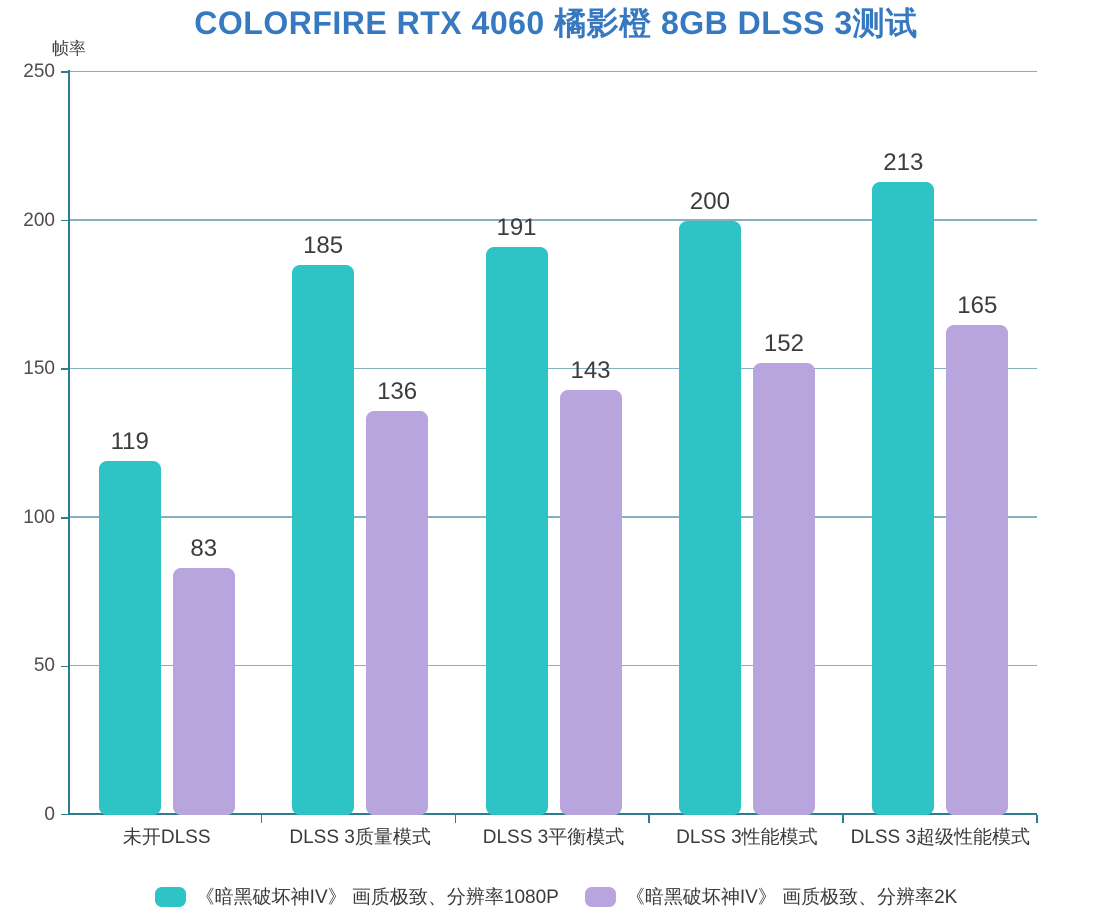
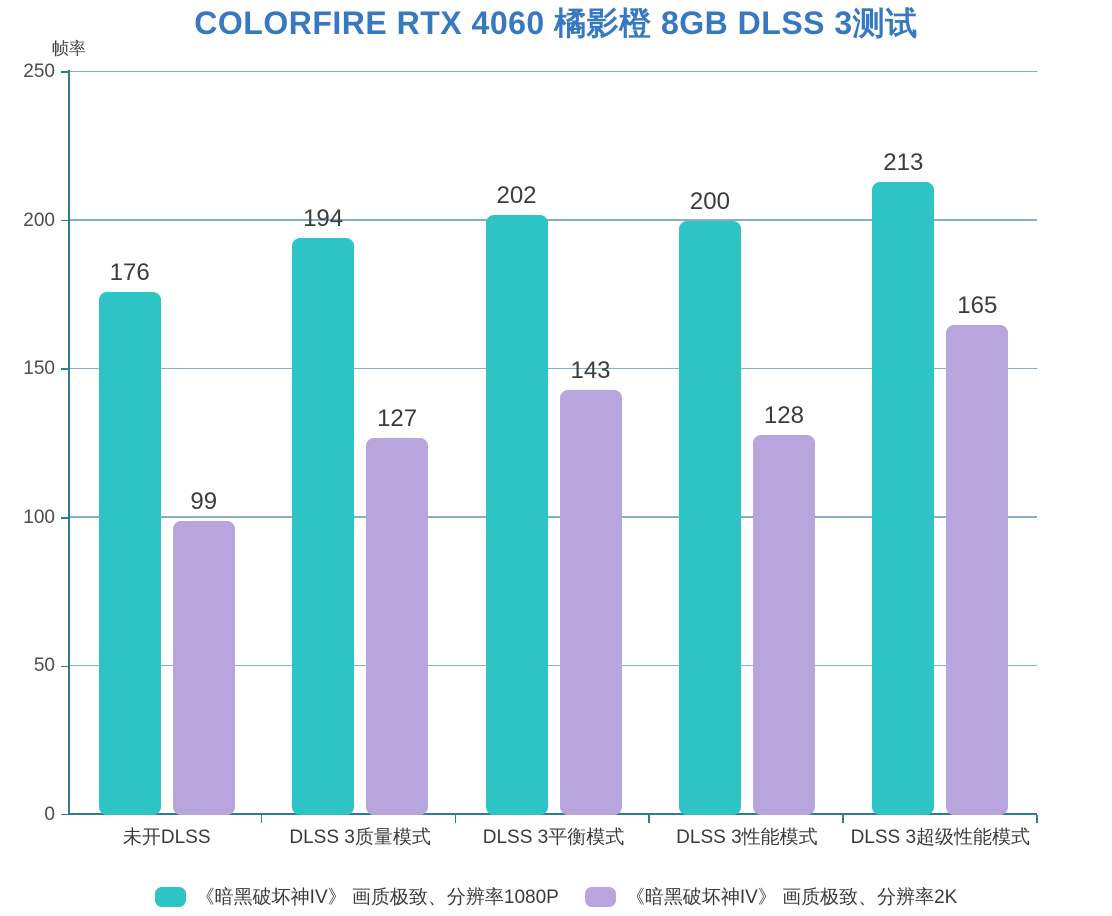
《暗黑破坏神IV》 画质极致、分辨率1080P/未开DLSS: 119 -> 176
《暗黑破坏神IV》 画质极致、分辨率2K/未开DLSS: 83 -> 99
《暗黑破坏神IV》 画质极致、分辨率1080P/DLSS 3质量模式: 185 -> 194
《暗黑破坏神IV》 画质极致、分辨率2K/DLSS 3质量模式: 136 -> 127
《暗黑破坏神IV》 画质极致、分辨率1080P/DLSS 3平衡模式: 191 -> 202
《暗黑破坏神IV》 画质极致、分辨率2K/DLSS 3性能模式: 152 -> 128
